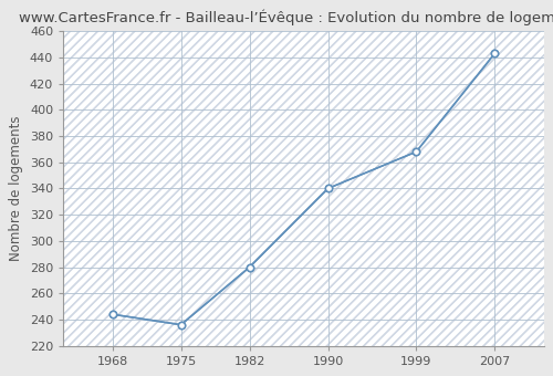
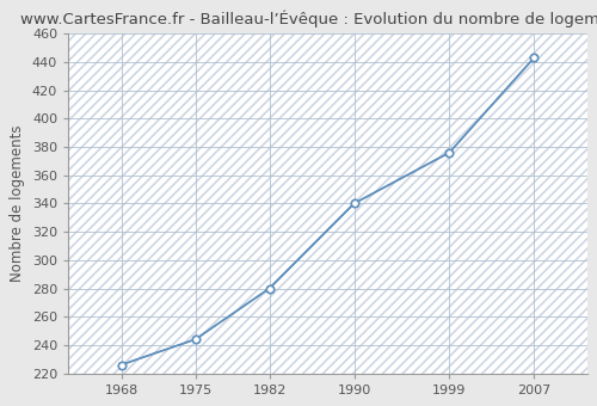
1968: 244 -> 226
1975: 236 -> 244
1999: 368 -> 376
